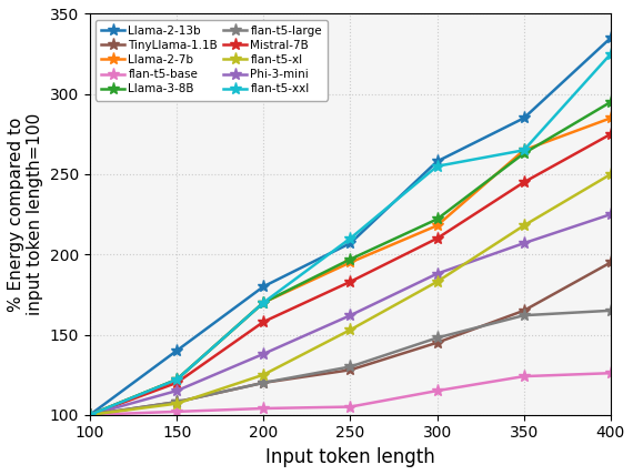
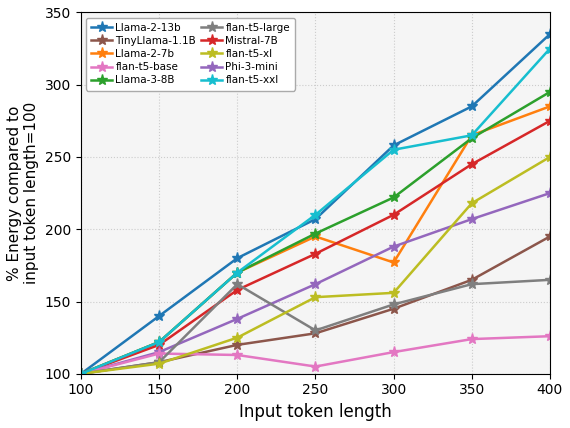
flan-t5-base/150: 102 -> 114
flan-t5-base/200: 104 -> 113
flan-t5-large/200: 120 -> 162
Llama-2-7b/300: 218 -> 177
flan-t5-xl/300: 183 -> 156
